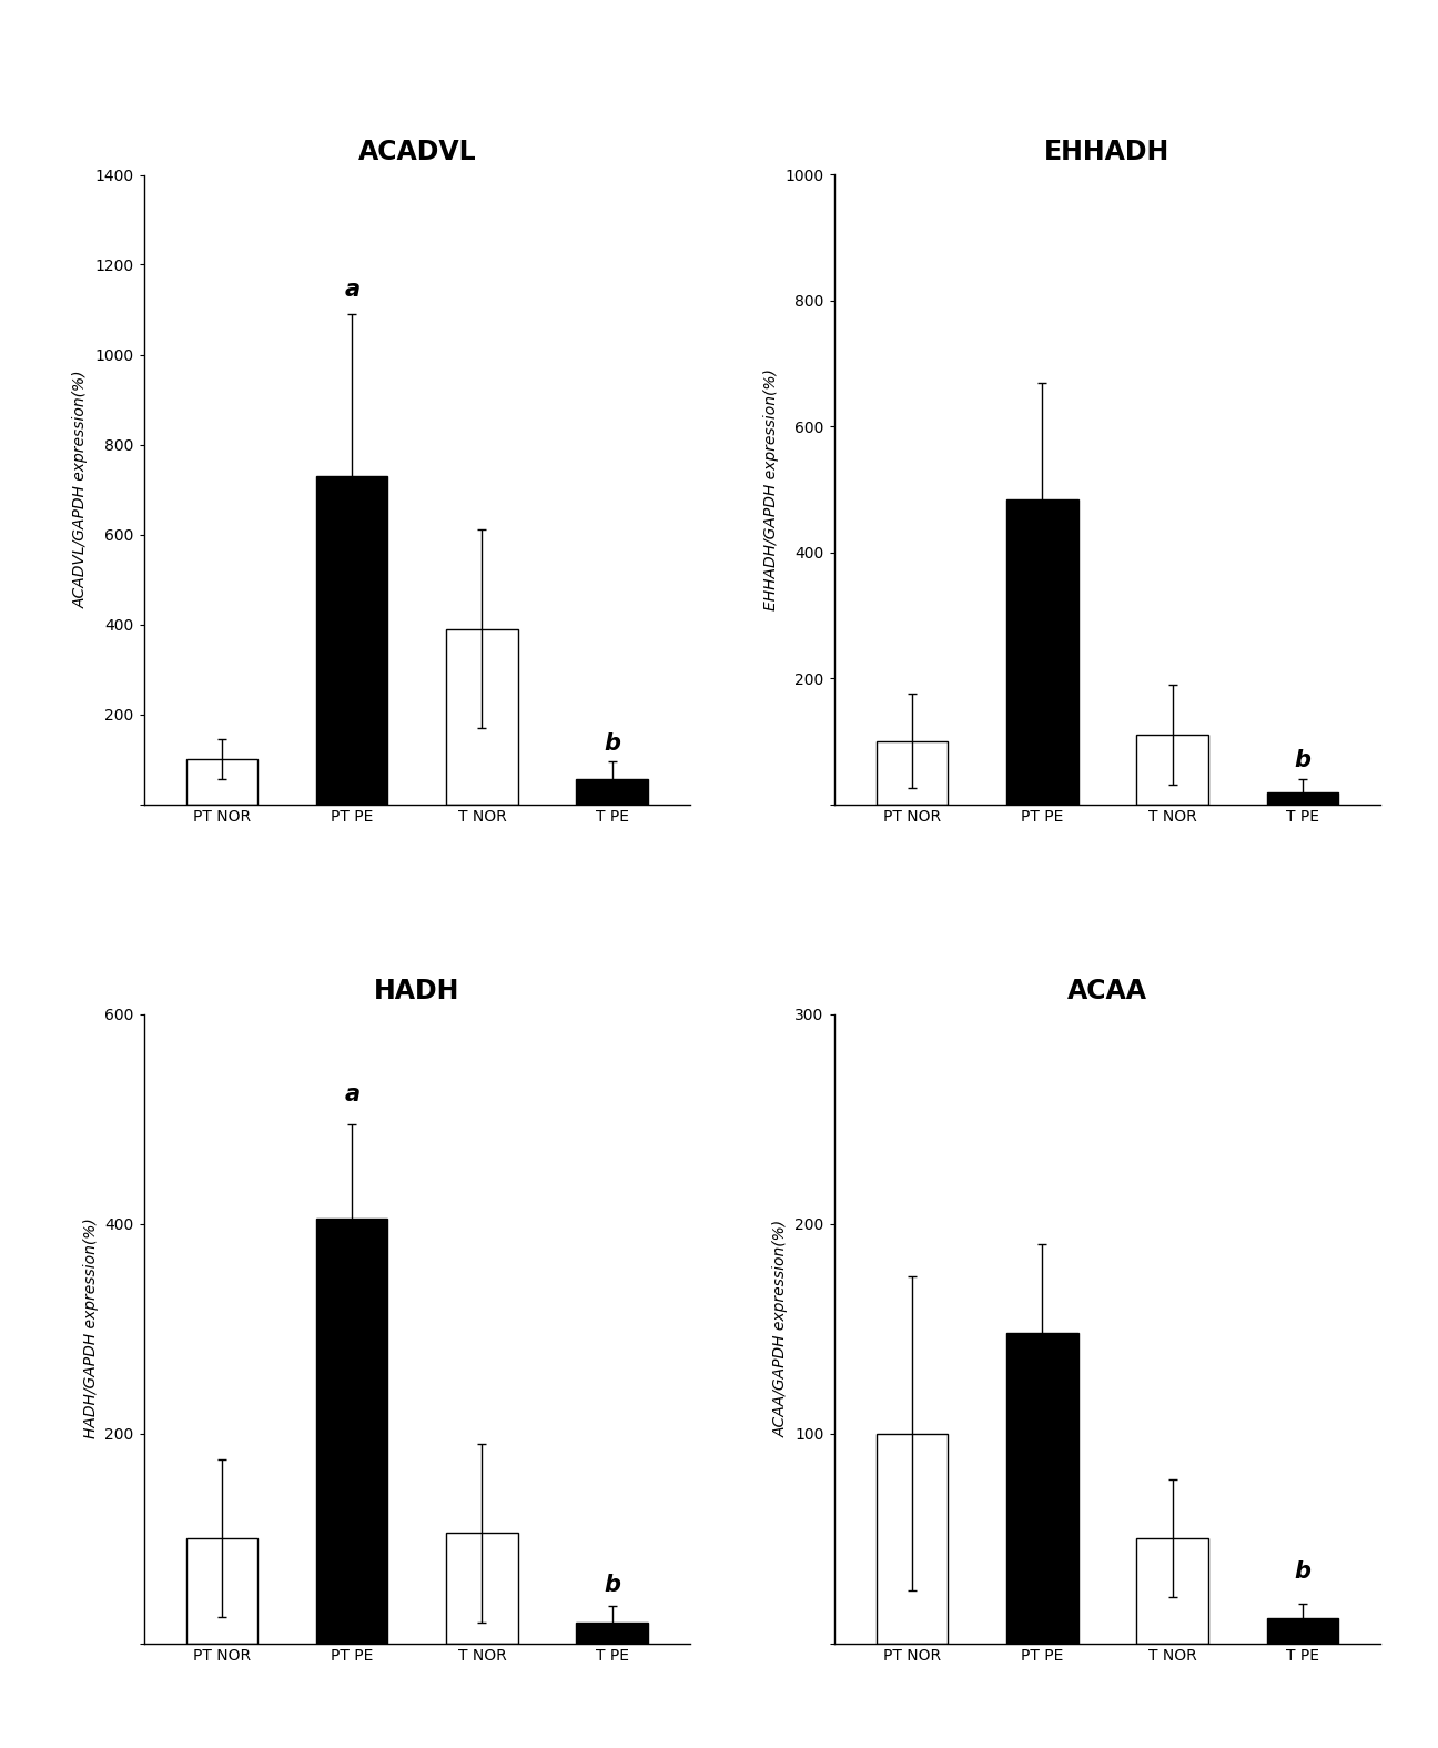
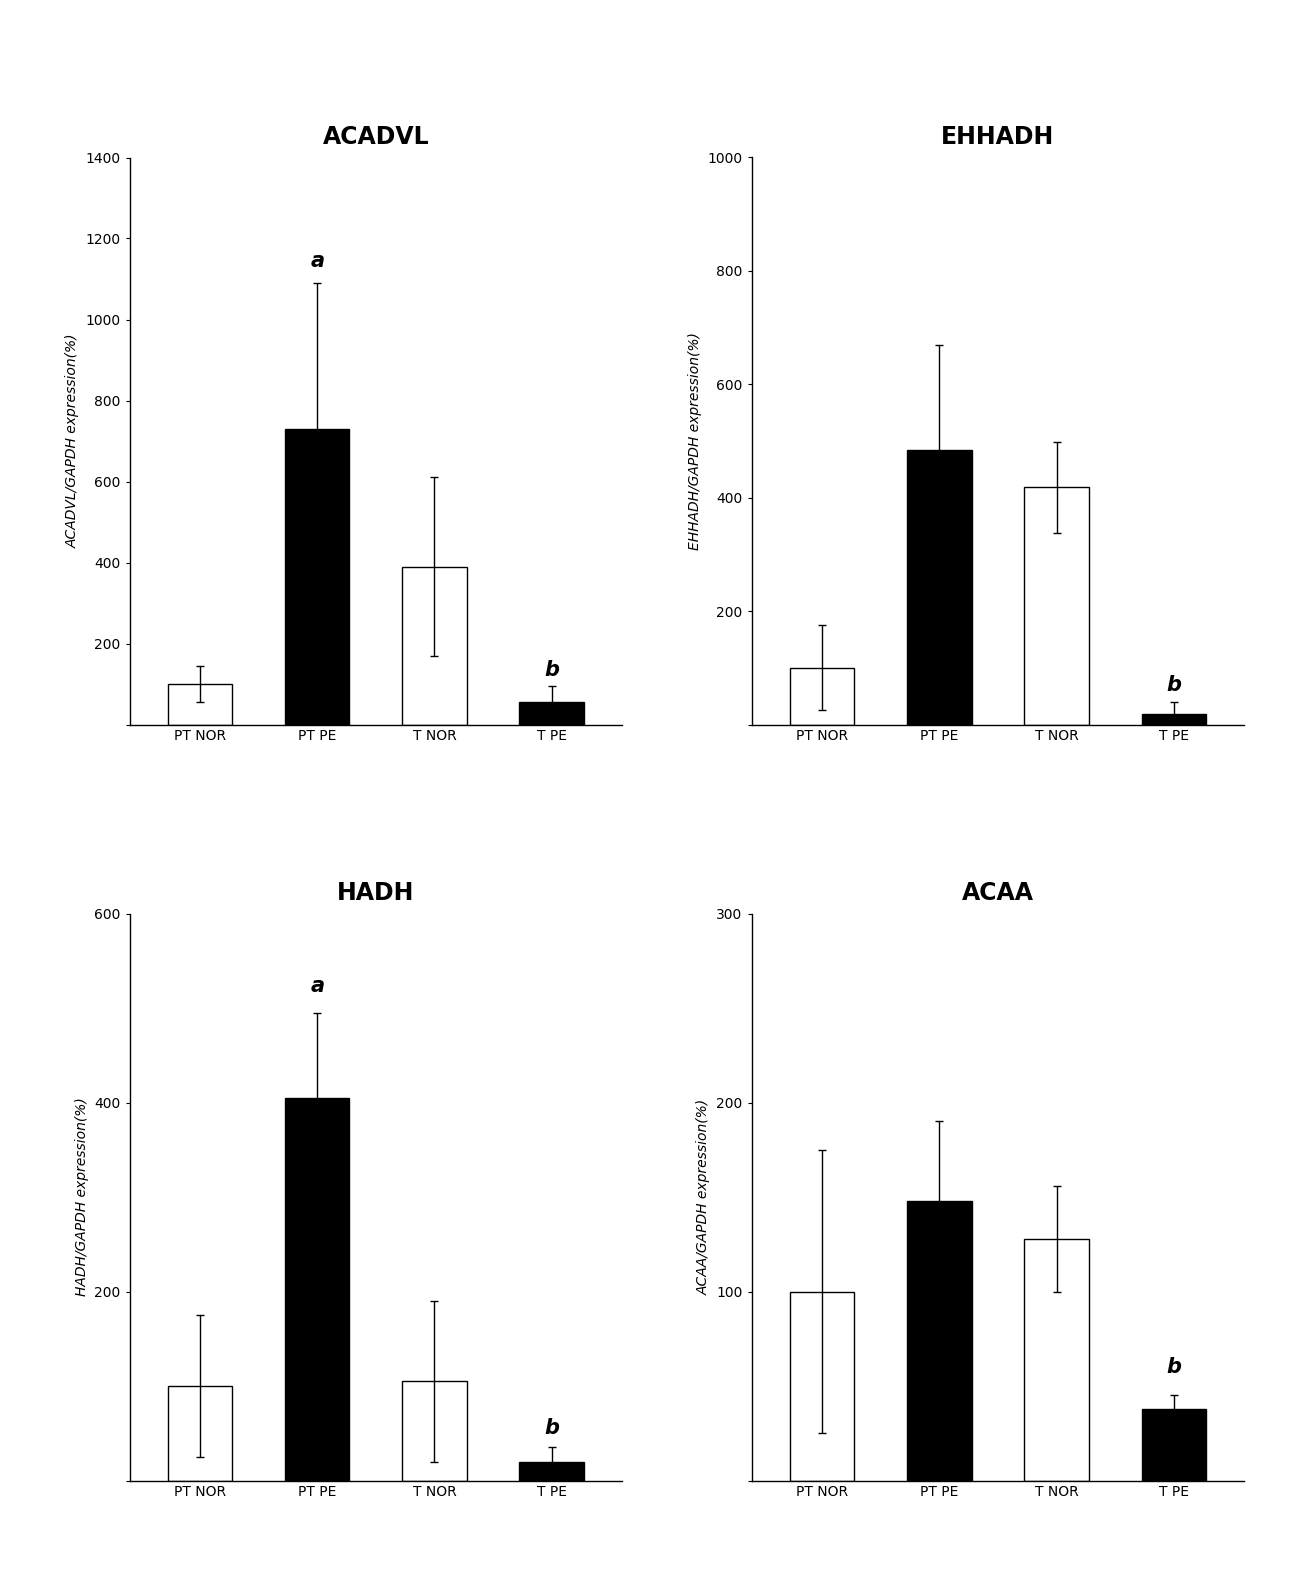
EHHADH/T NOR: 110 -> 418
ACAA/T NOR: 50 -> 128
ACAA/T PE: 12 -> 38
